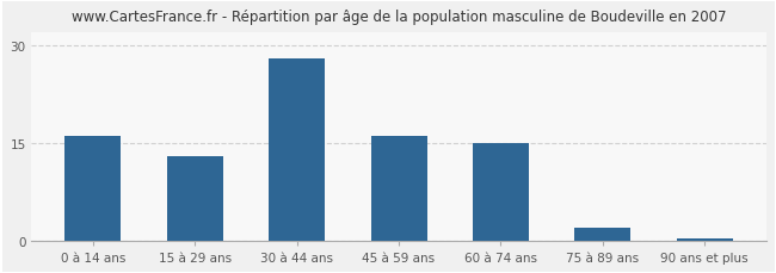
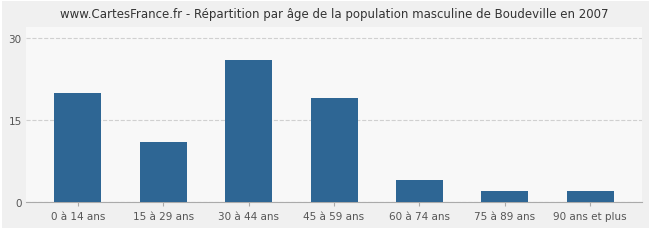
0 à 14 ans: 16.0 -> 20.0
15 à 29 ans: 13.0 -> 11.0
30 à 44 ans: 28.0 -> 26.0
45 à 59 ans: 16.0 -> 19.0
60 à 74 ans: 15.0 -> 4.0
90 ans et plus: 0.3 -> 2.0
